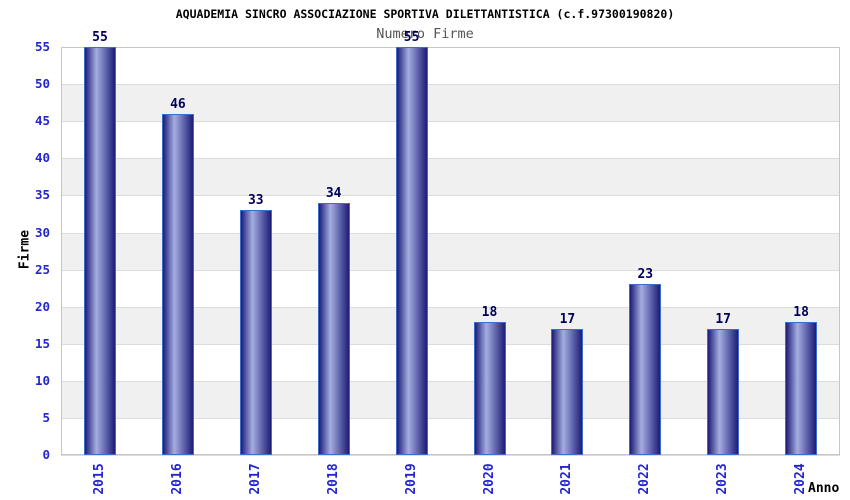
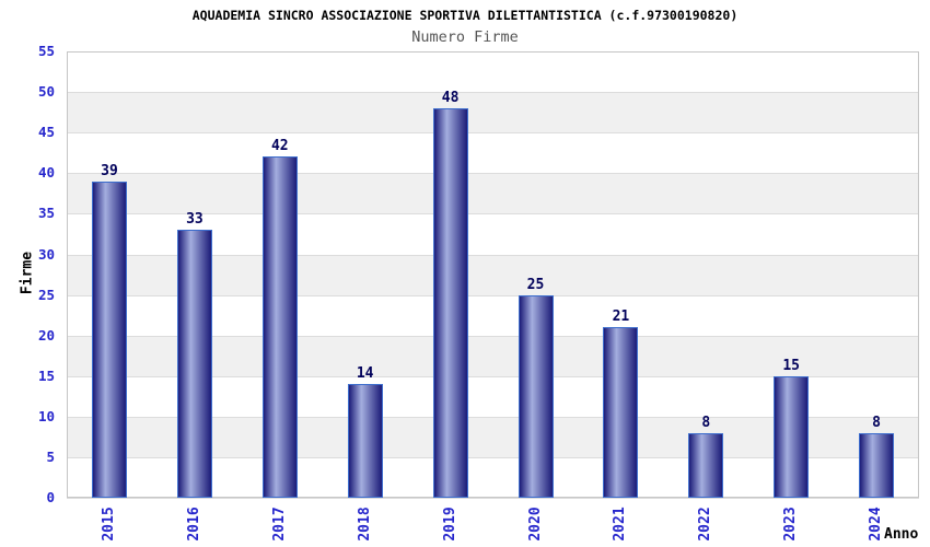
2015: 55 -> 39
2016: 46 -> 33
2017: 33 -> 42
2018: 34 -> 14
2019: 55 -> 48
2020: 18 -> 25
2021: 17 -> 21
2022: 23 -> 8
2023: 17 -> 15
2024: 18 -> 8
